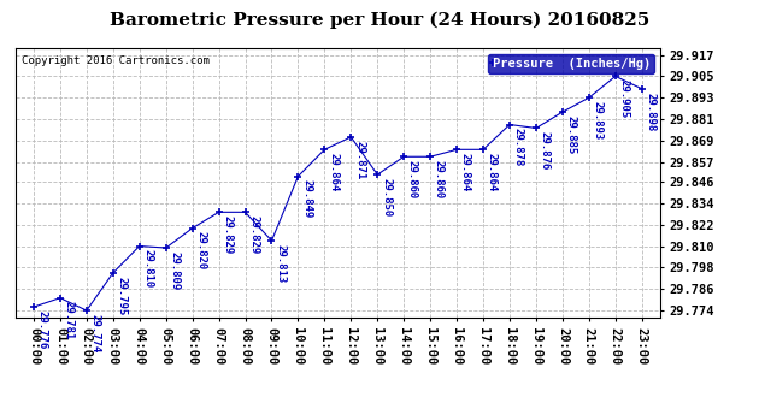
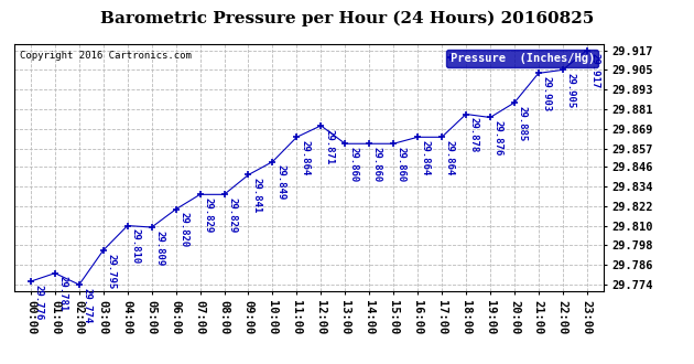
09:00: 29.813 -> 29.841
13:00: 29.850 -> 29.860
21:00: 29.893 -> 29.903
23:00: 29.898 -> 29.917
